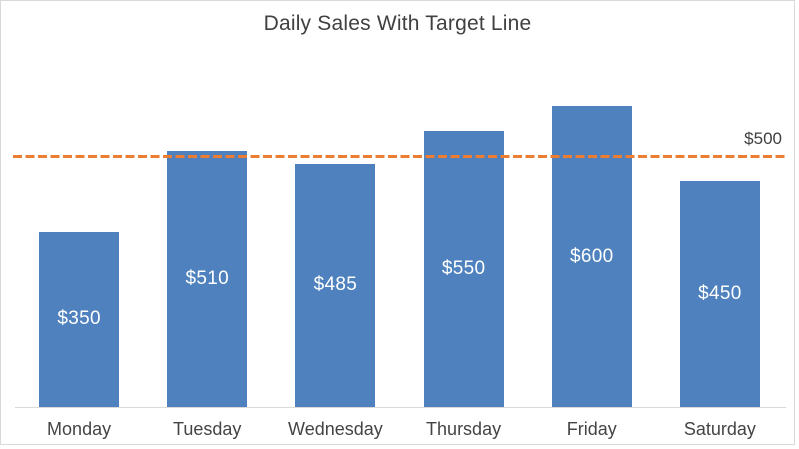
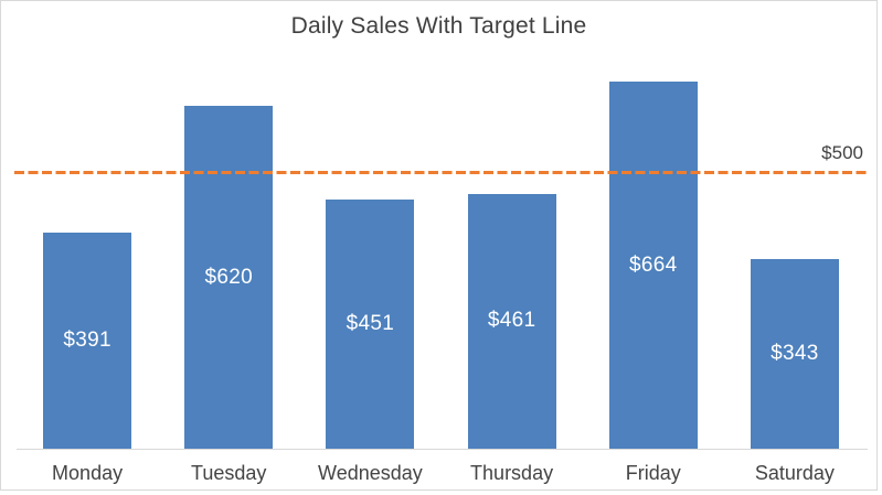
Monday: $350 -> $391
Tuesday: $510 -> $620
Wednesday: $485 -> $451
Thursday: $550 -> $461
Friday: $600 -> $664
Saturday: $450 -> $343
